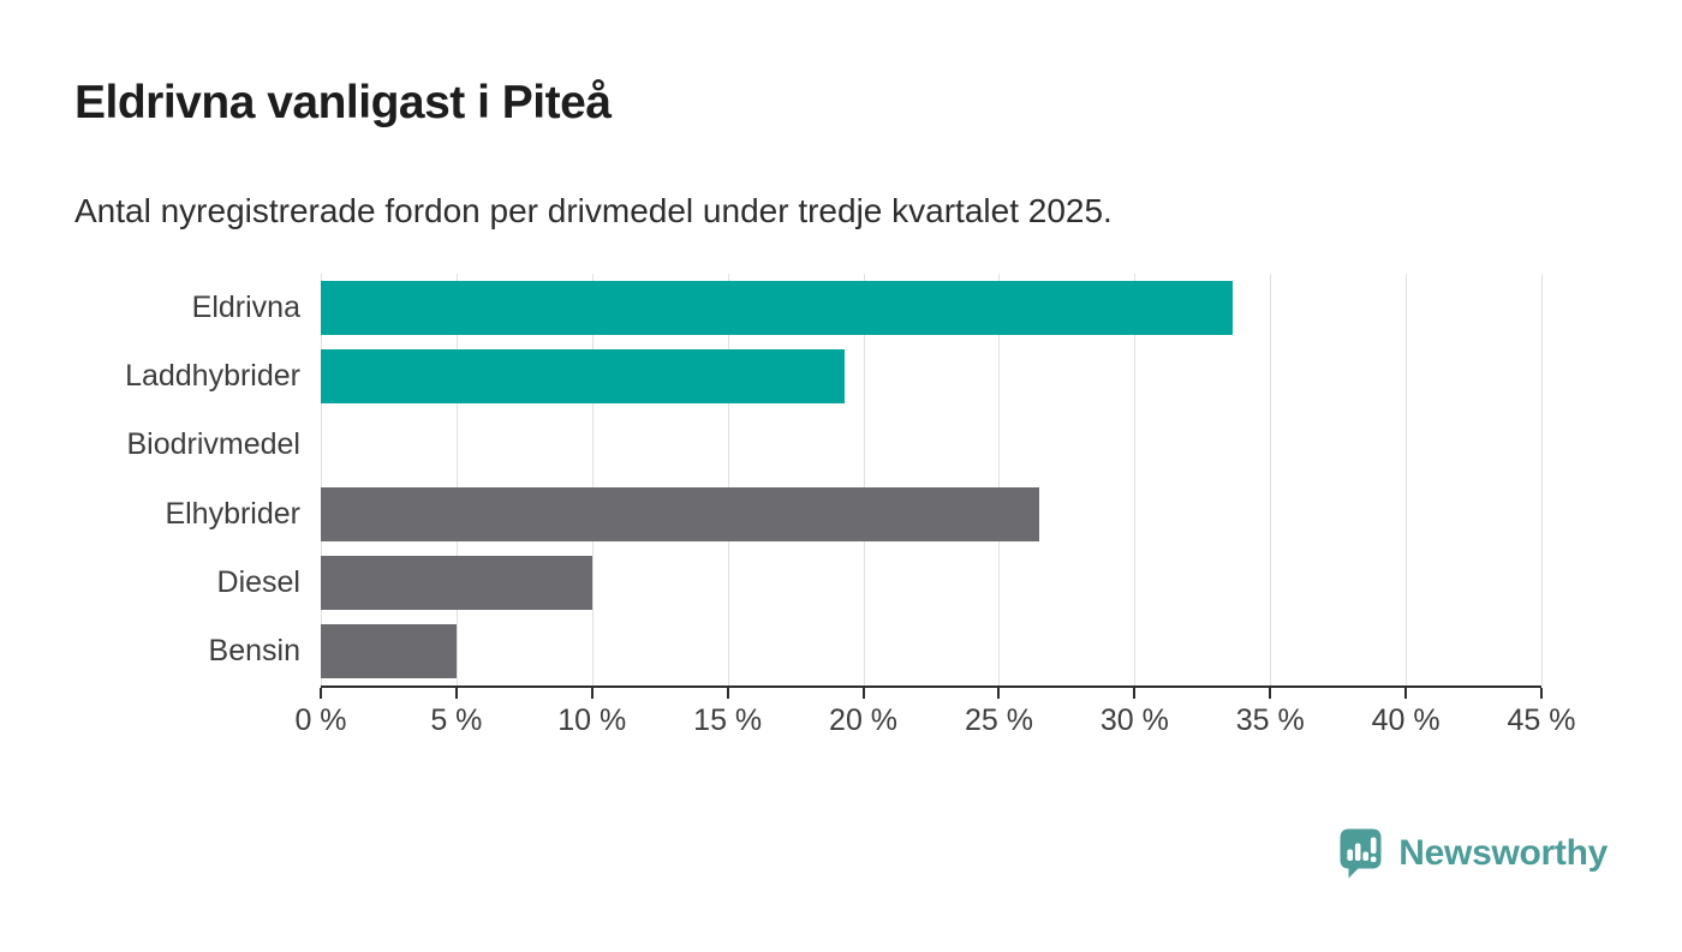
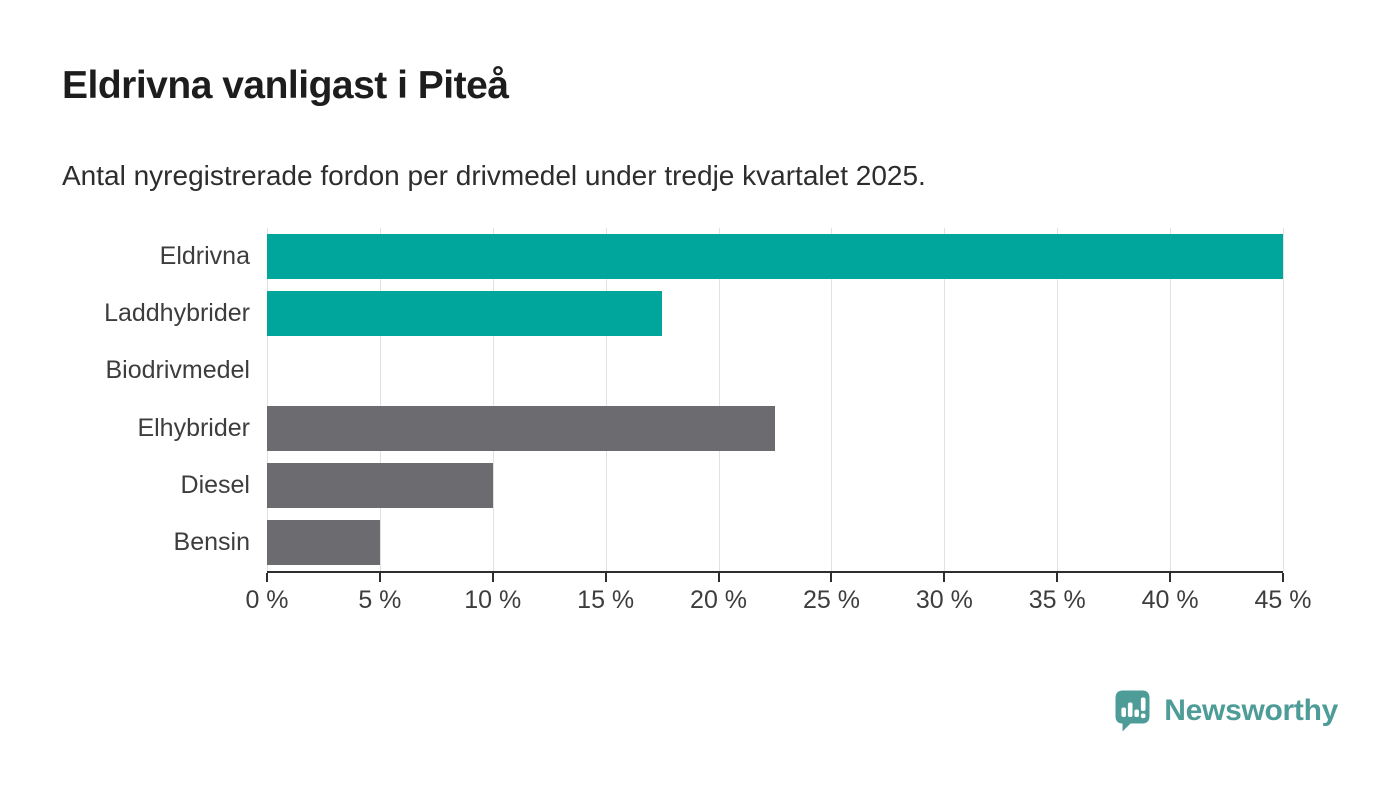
Eldrivna: 33.6% -> 45.0%
Laddhybrider: 19.3% -> 17.5%
Elhybrider: 26.5% -> 22.5%
